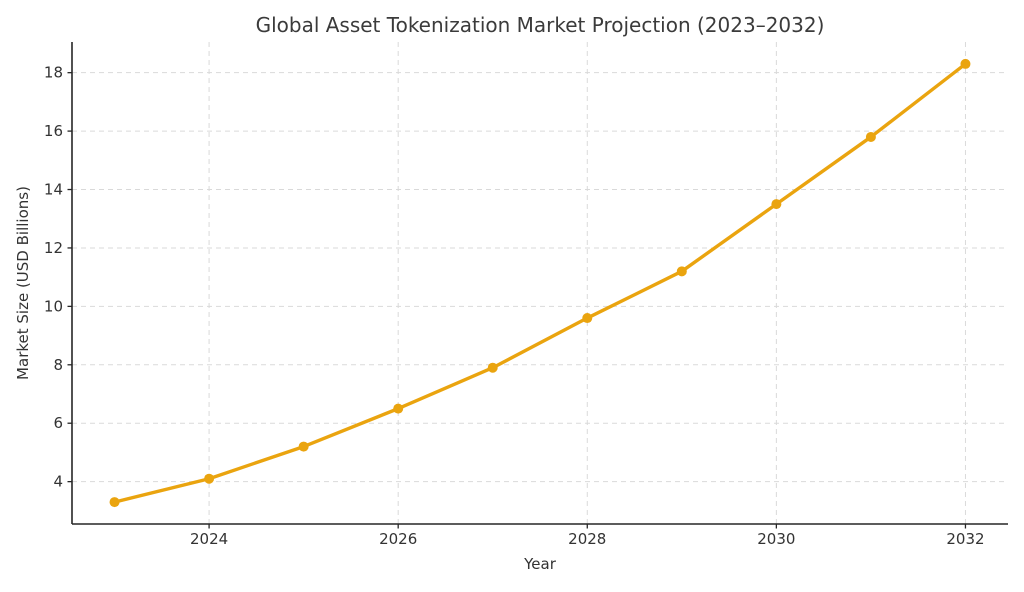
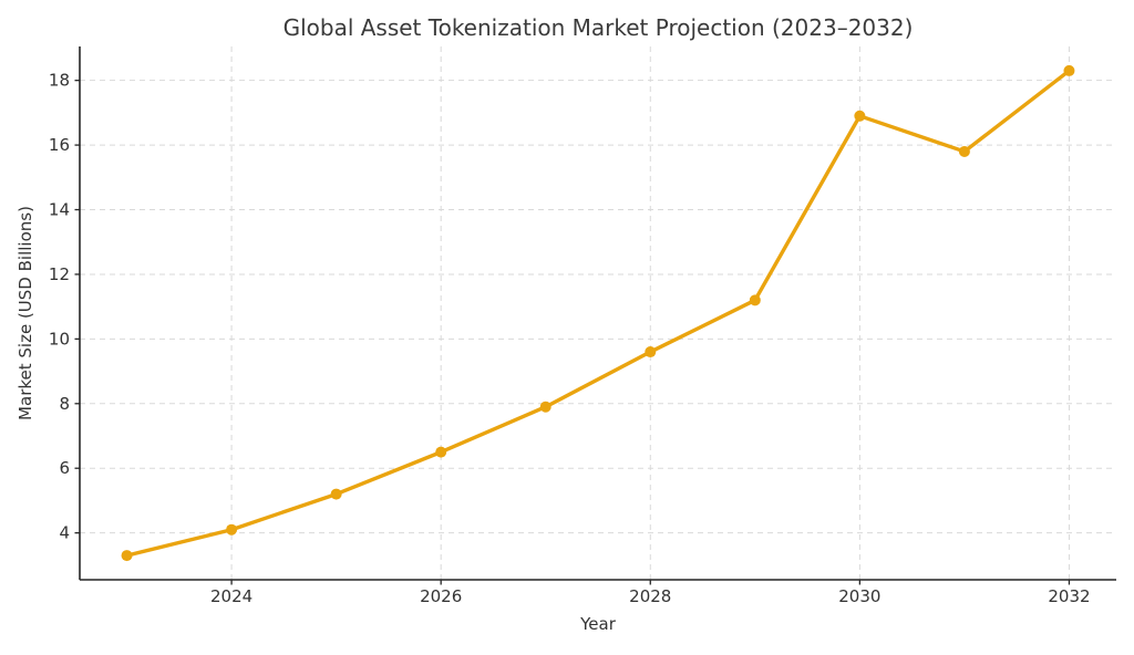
2030: 13.5 -> 16.9
